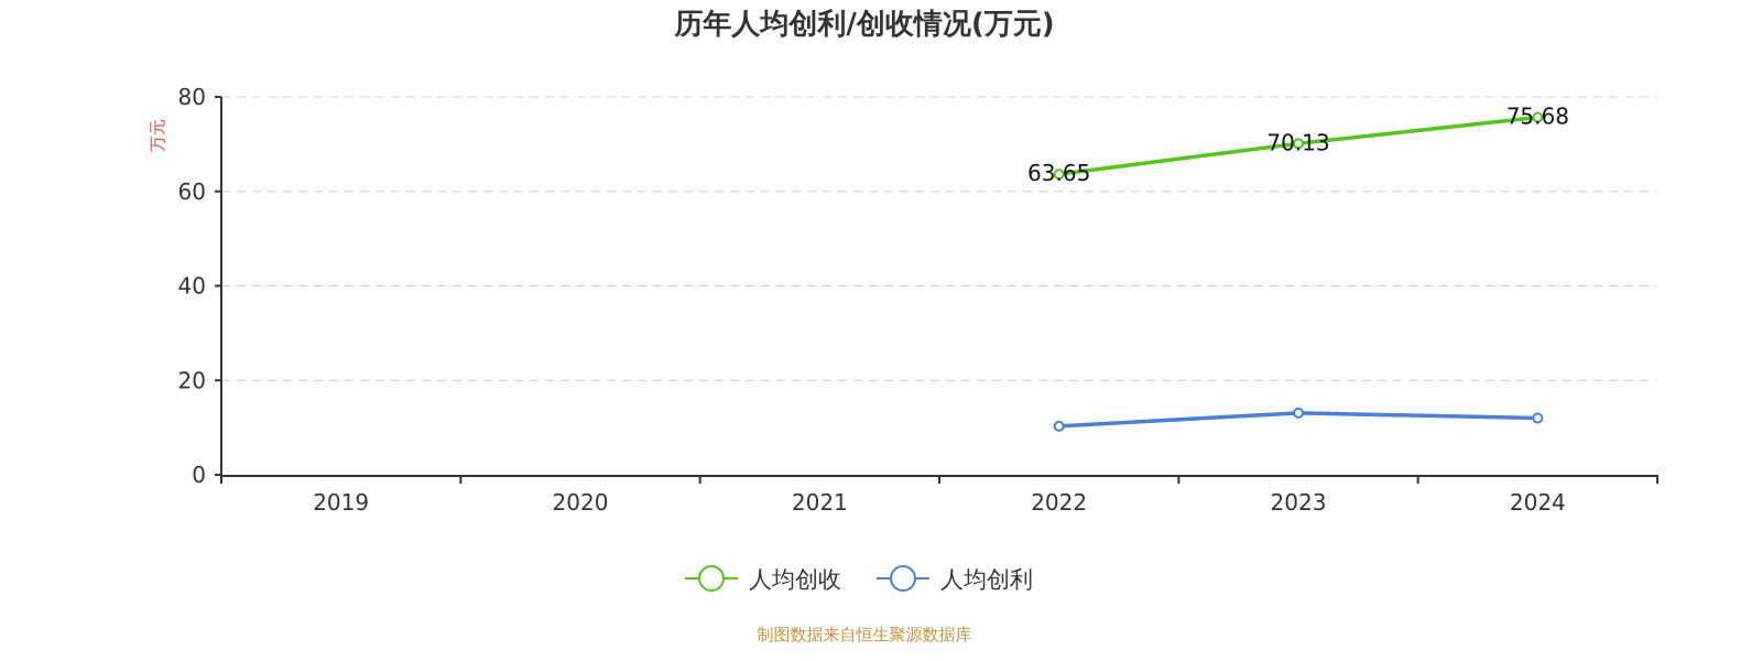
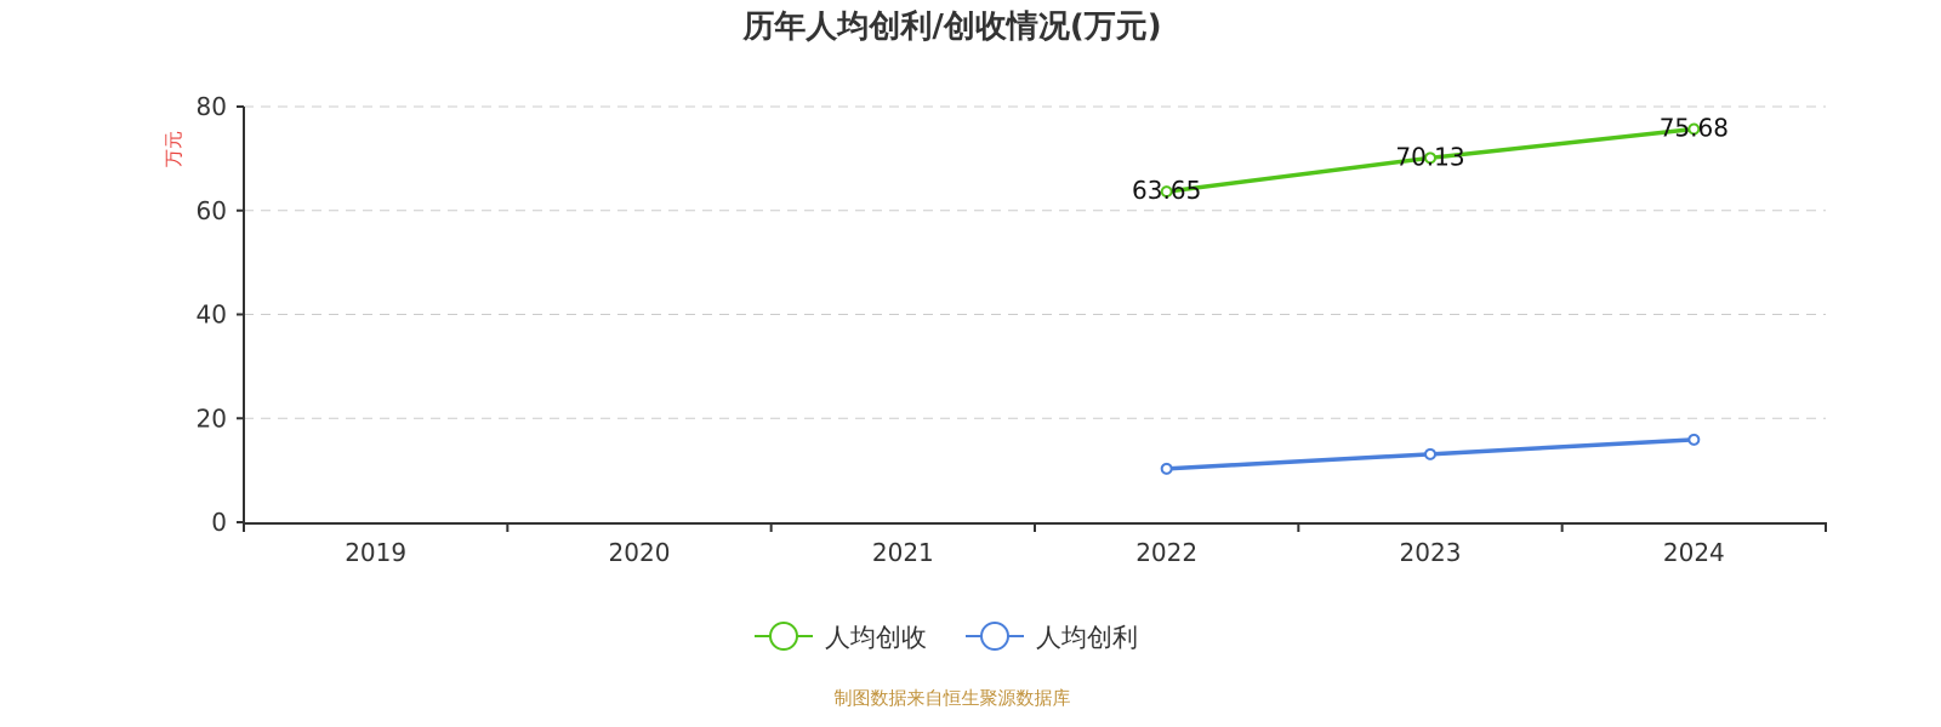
人均创利/2024: 12 -> 16
